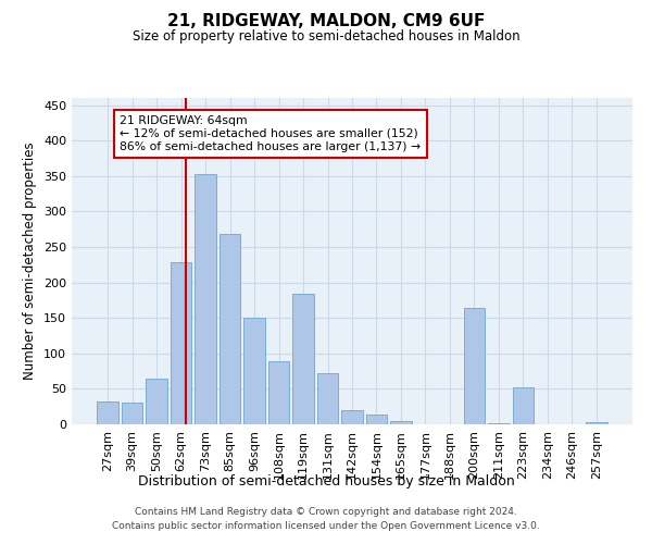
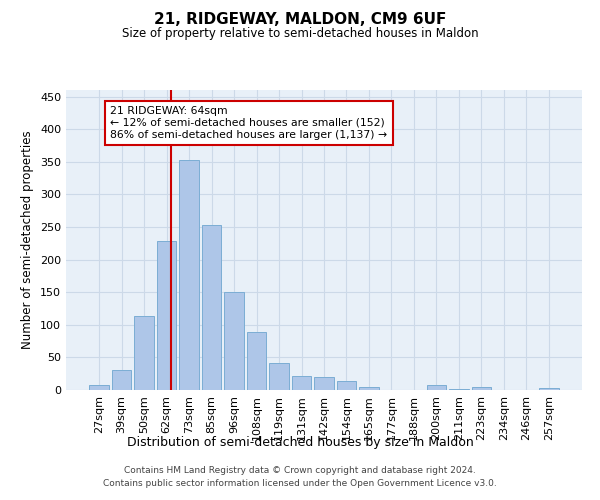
27sqm: 32 -> 7
50sqm: 64 -> 113
85sqm: 268 -> 253
119sqm: 184 -> 42
131sqm: 72 -> 22
200sqm: 164 -> 7
223sqm: 52 -> 4
